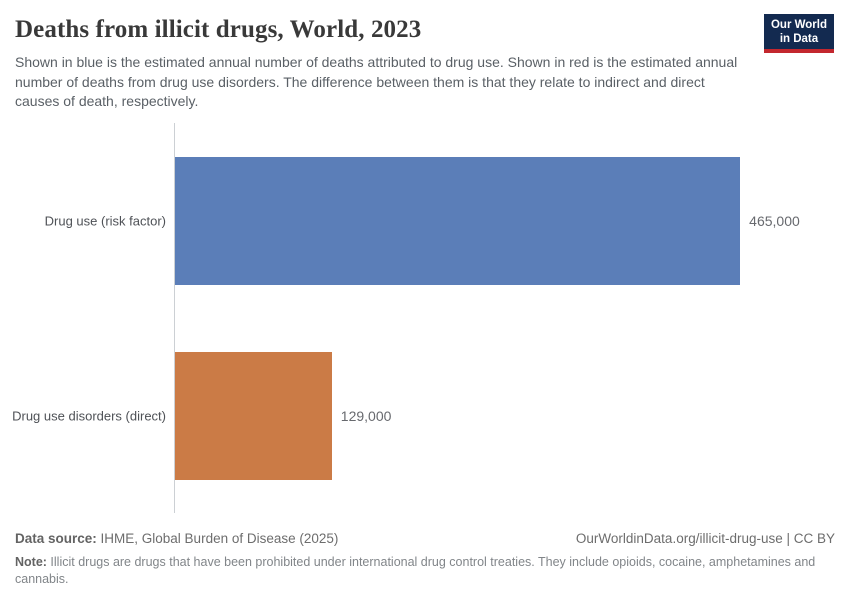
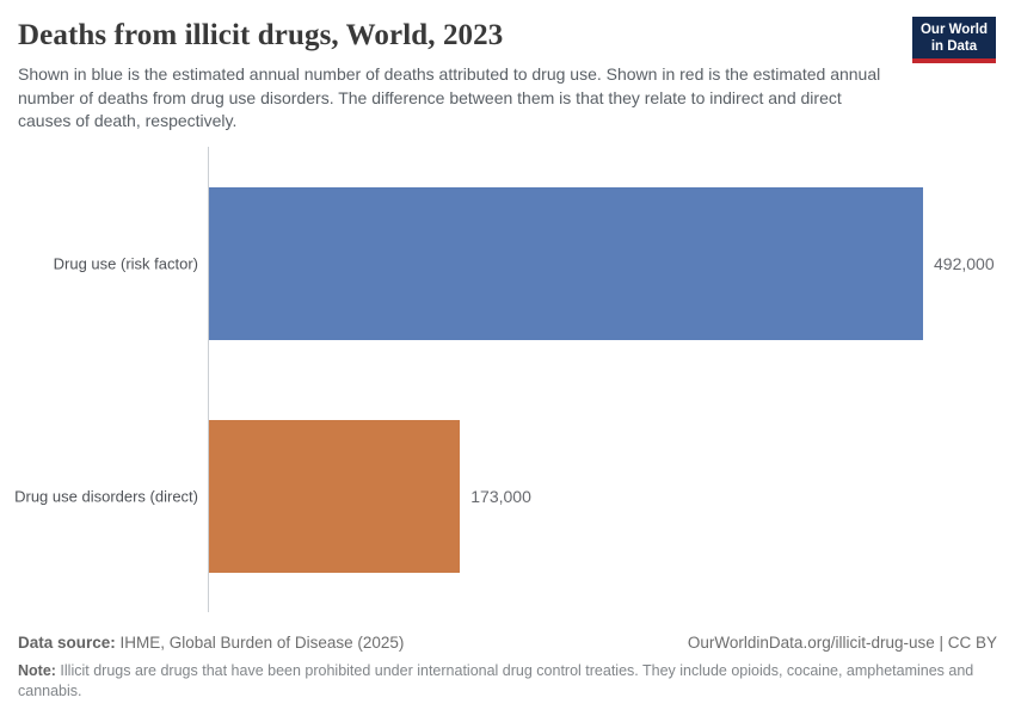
Drug use (risk factor): 465,000 -> 492,000
Drug use disorders (direct): 129,000 -> 173,000
